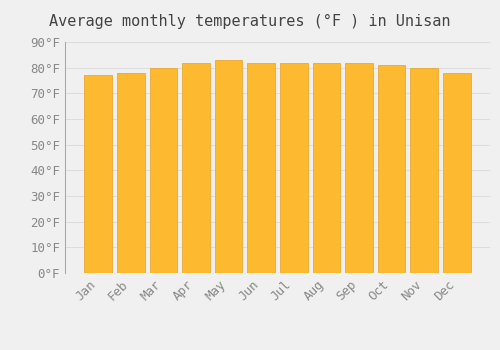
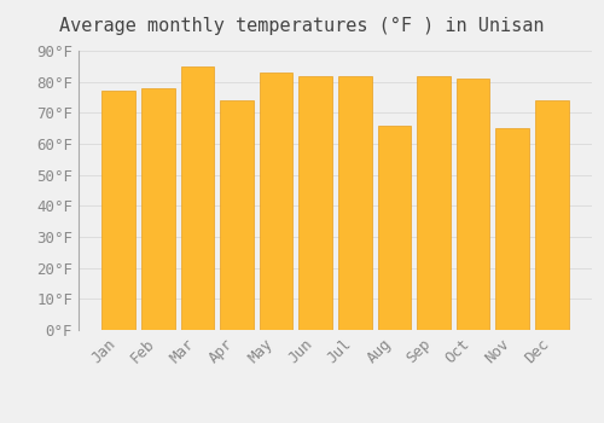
Mar: 80°F -> 85°F
Apr: 82°F -> 74°F
Aug: 82°F -> 66°F
Nov: 80°F -> 65°F
Dec: 78°F -> 74°F
